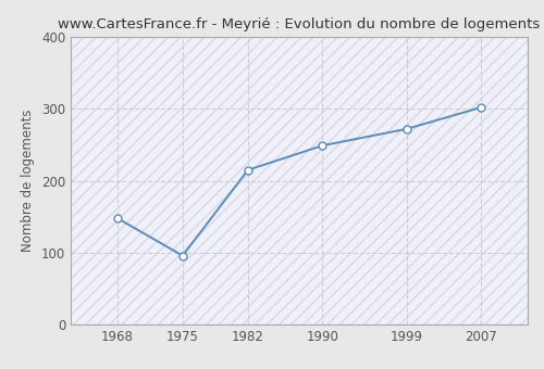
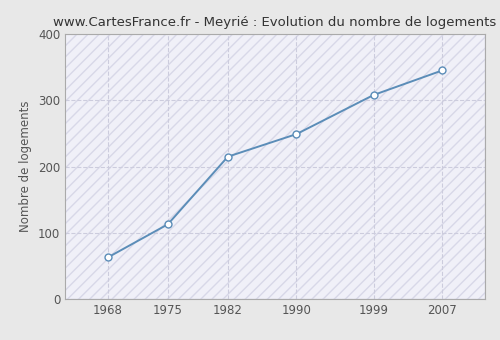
1968: 148 -> 63
1975: 96 -> 113
1999: 272 -> 308
2007: 302 -> 345
